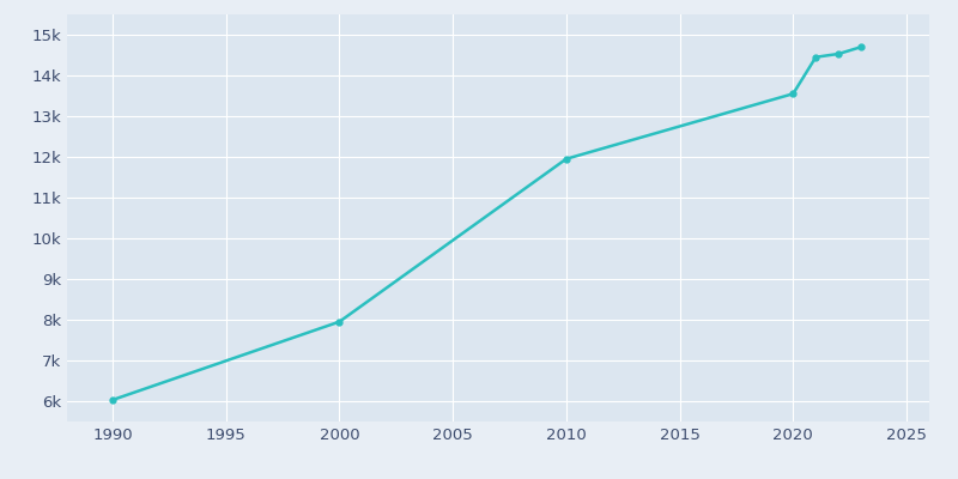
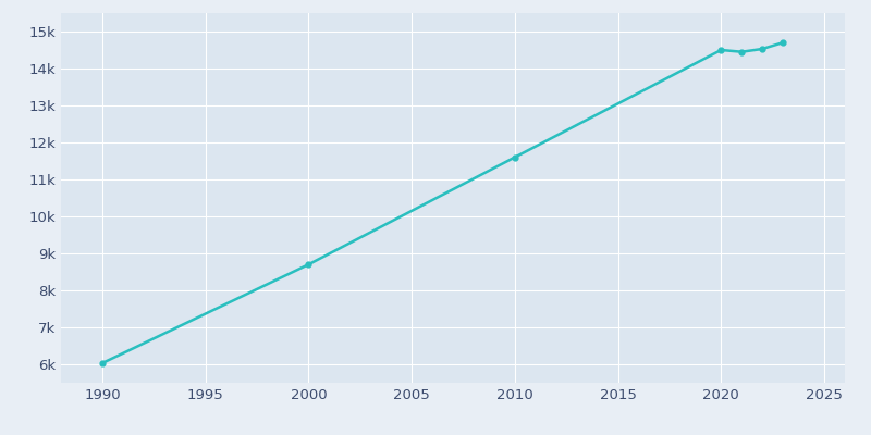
2000: 7.95k -> 8.70k
2010: 11.95k -> 11.60k
2020: 13.55k -> 14.50k
